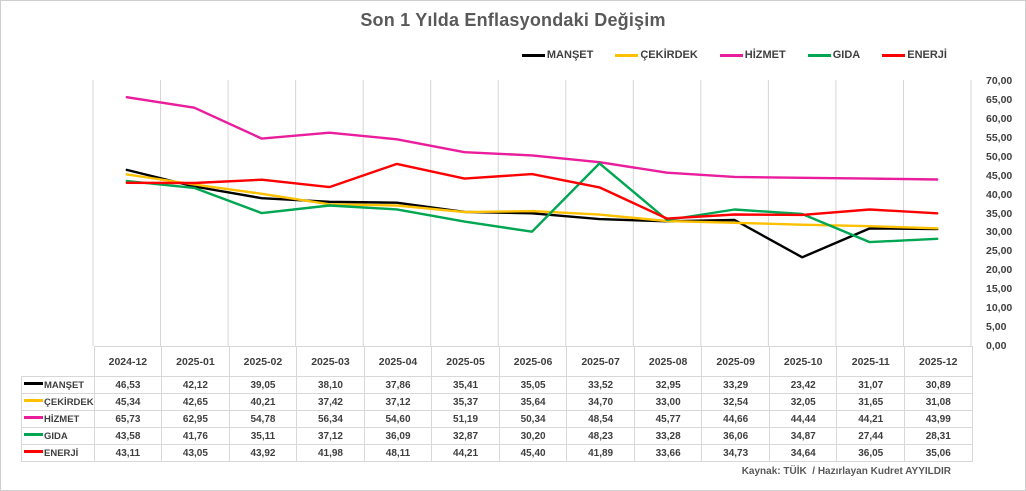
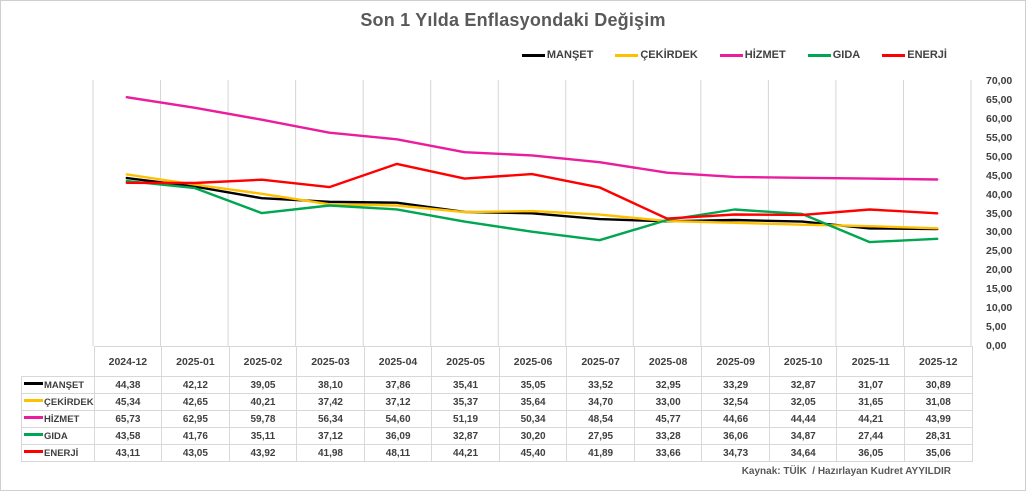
MANŞET/2024-12: 46,53 -> 44,38
HİZMET/2025-02: 54,78 -> 59,78
GIDA/2025-07: 48,23 -> 27,95
MANŞET/2025-10: 23,42 -> 32,87
